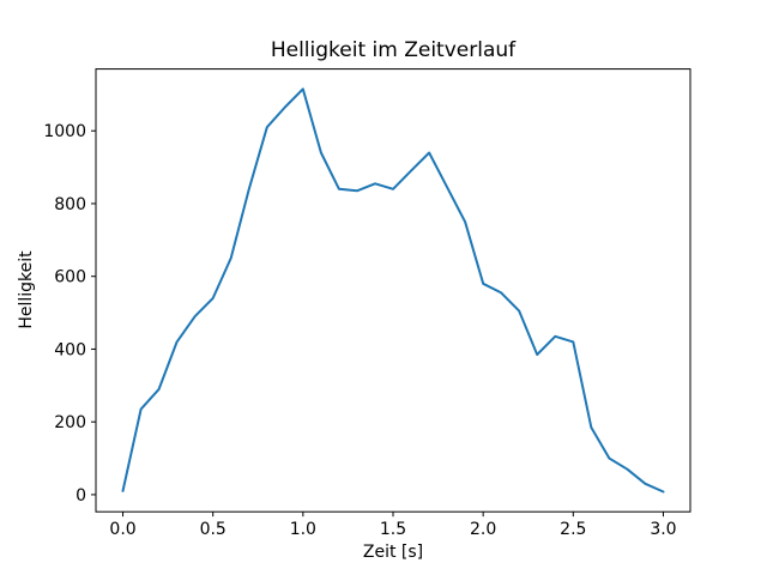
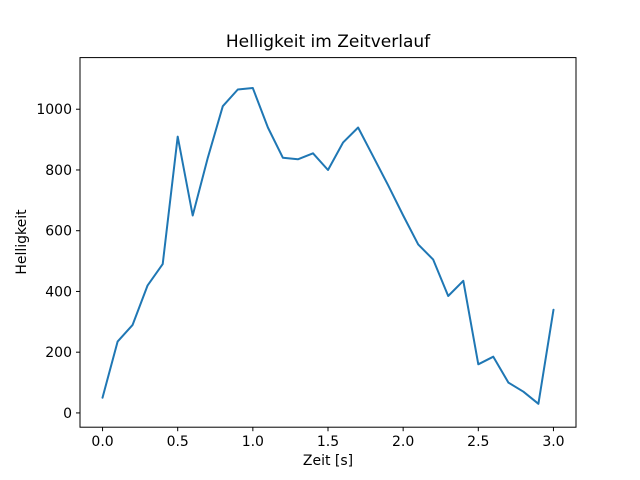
0.0: 10 -> 50
0.5: 540 -> 910
1.0: 1120 -> 1070
1.5: 840 -> 800
2.0: 580 -> 650
2.5: 420 -> 160
3.0: 10 -> 340
